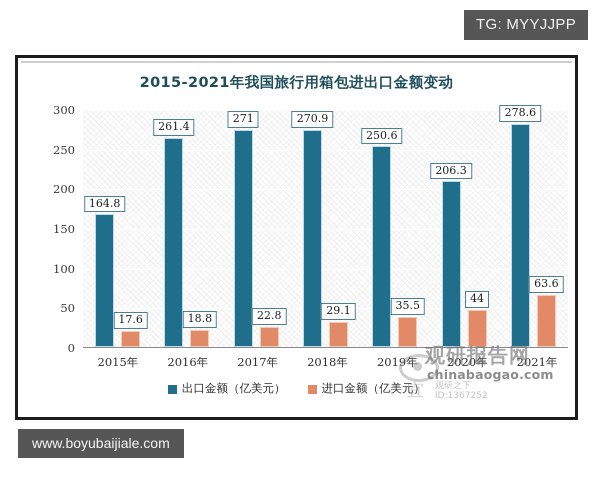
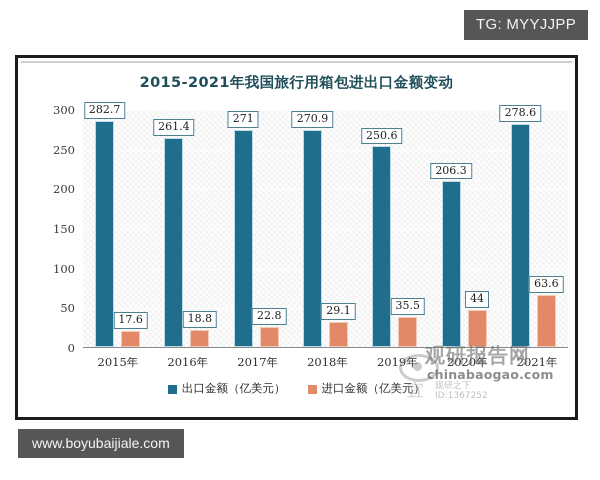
出口金额（亿美元）/2015年: 164.8 -> 282.7
